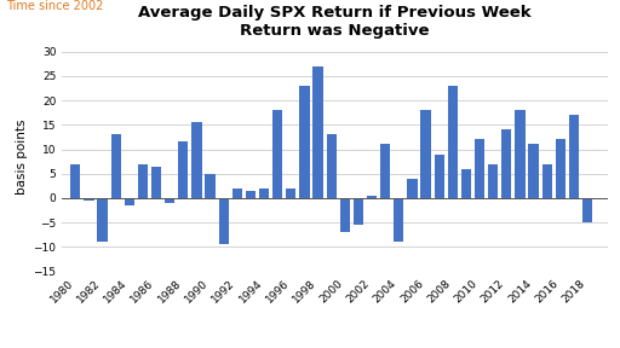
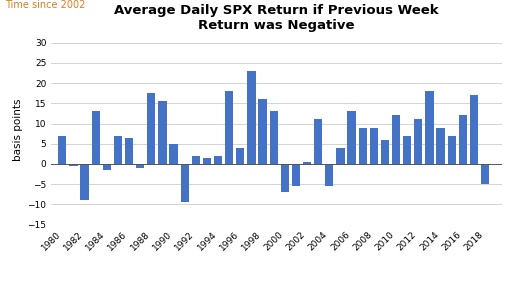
1988: 11.5 -> 17.5
1996: 2.0 -> 4.0
1998: 27.0 -> 16.0
2004: -9.0 -> -5.5
2006: 18.0 -> 13.0
2008: 23.0 -> 9.0
2012: 14.0 -> 11.0
2014: 11.0 -> 9.0
